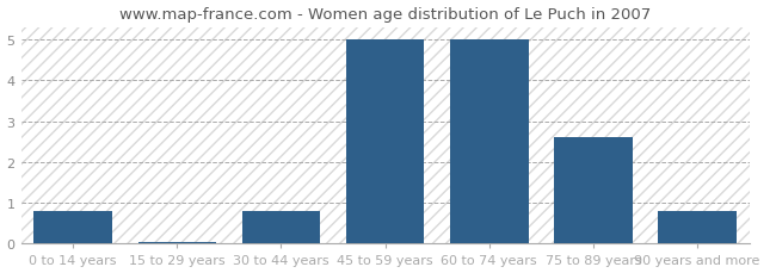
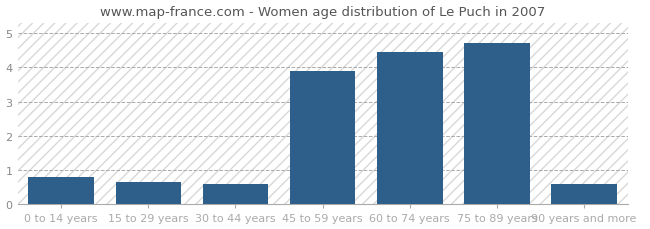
15 to 29 years: 0.05 -> 0.65
30 to 44 years: 0.80 -> 0.60
45 to 59 years: 5.00 -> 3.90
60 to 74 years: 5.00 -> 4.45
75 to 89 years: 2.60 -> 4.70
90 years and more: 0.80 -> 0.60
